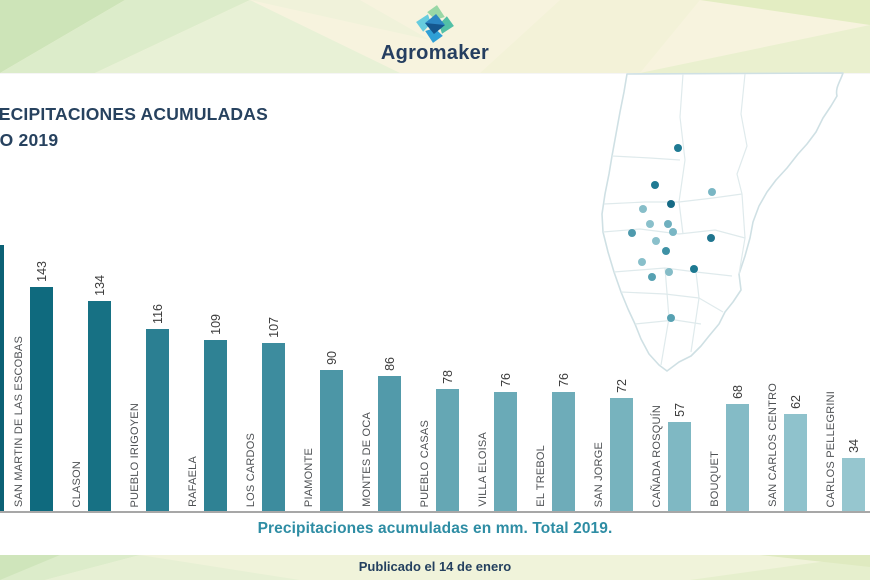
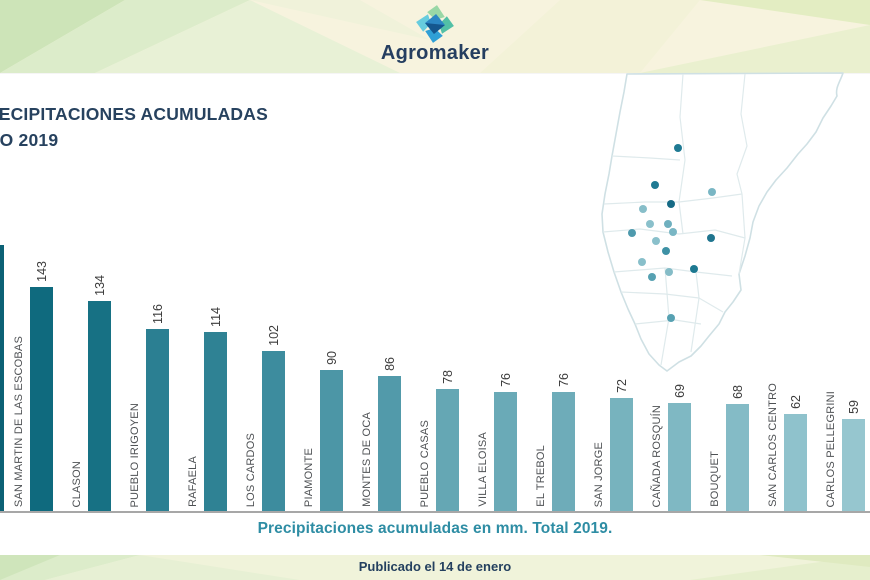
RAFAELA: 109 -> 114
LOS CARDOS: 107 -> 102
CAÑADA ROSQUÍN: 57 -> 69
CARLOS PELLEGRINI: 34 -> 59
